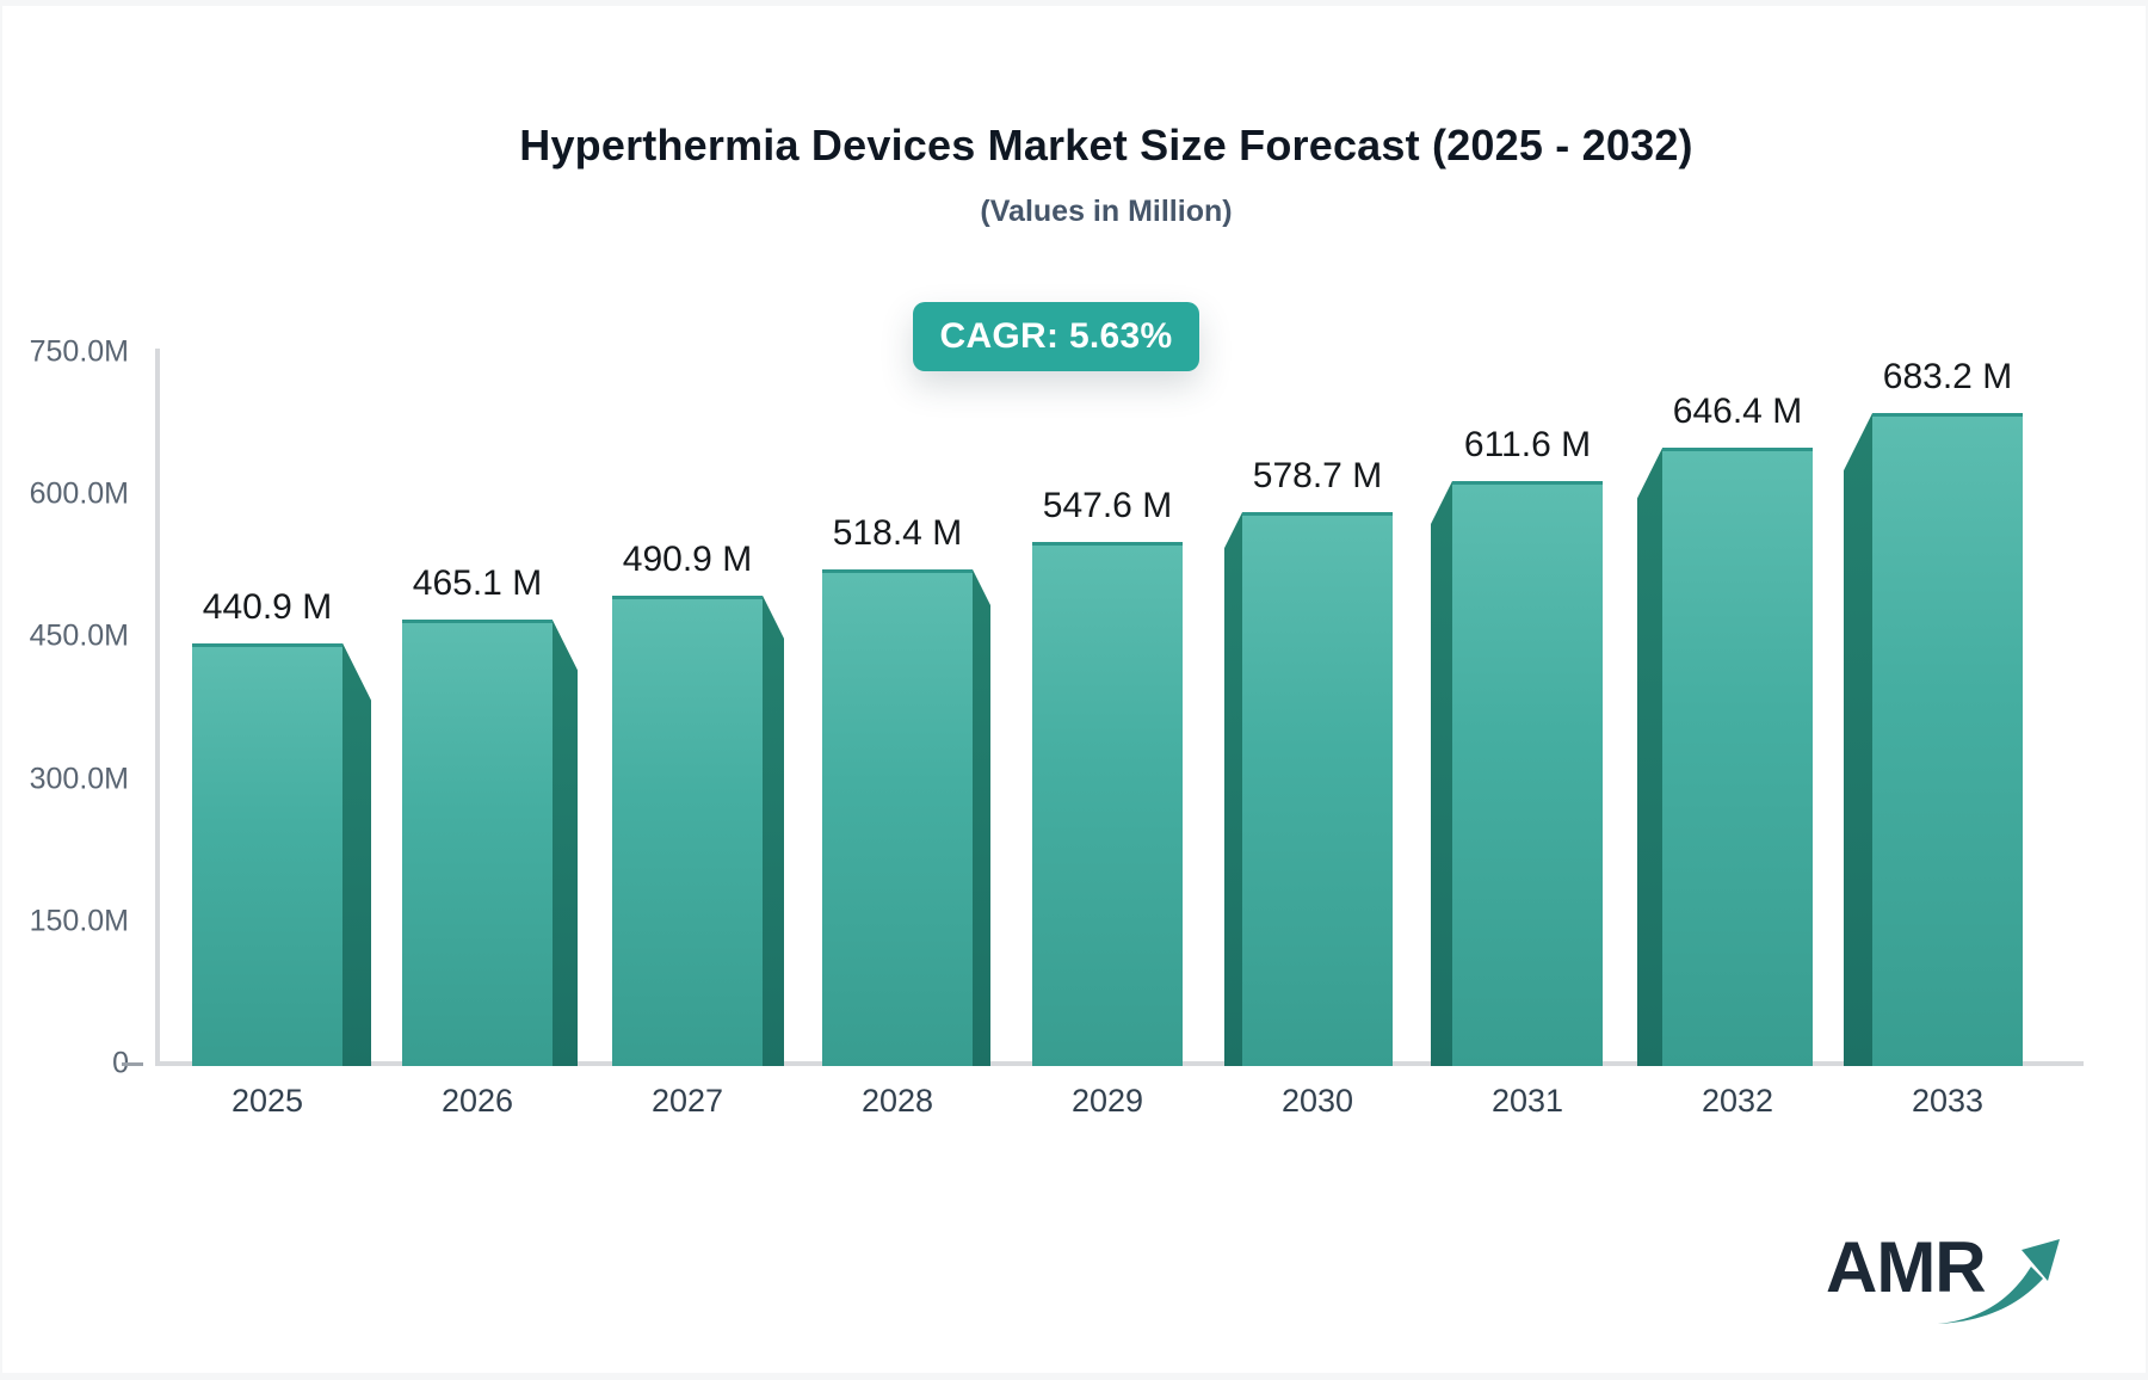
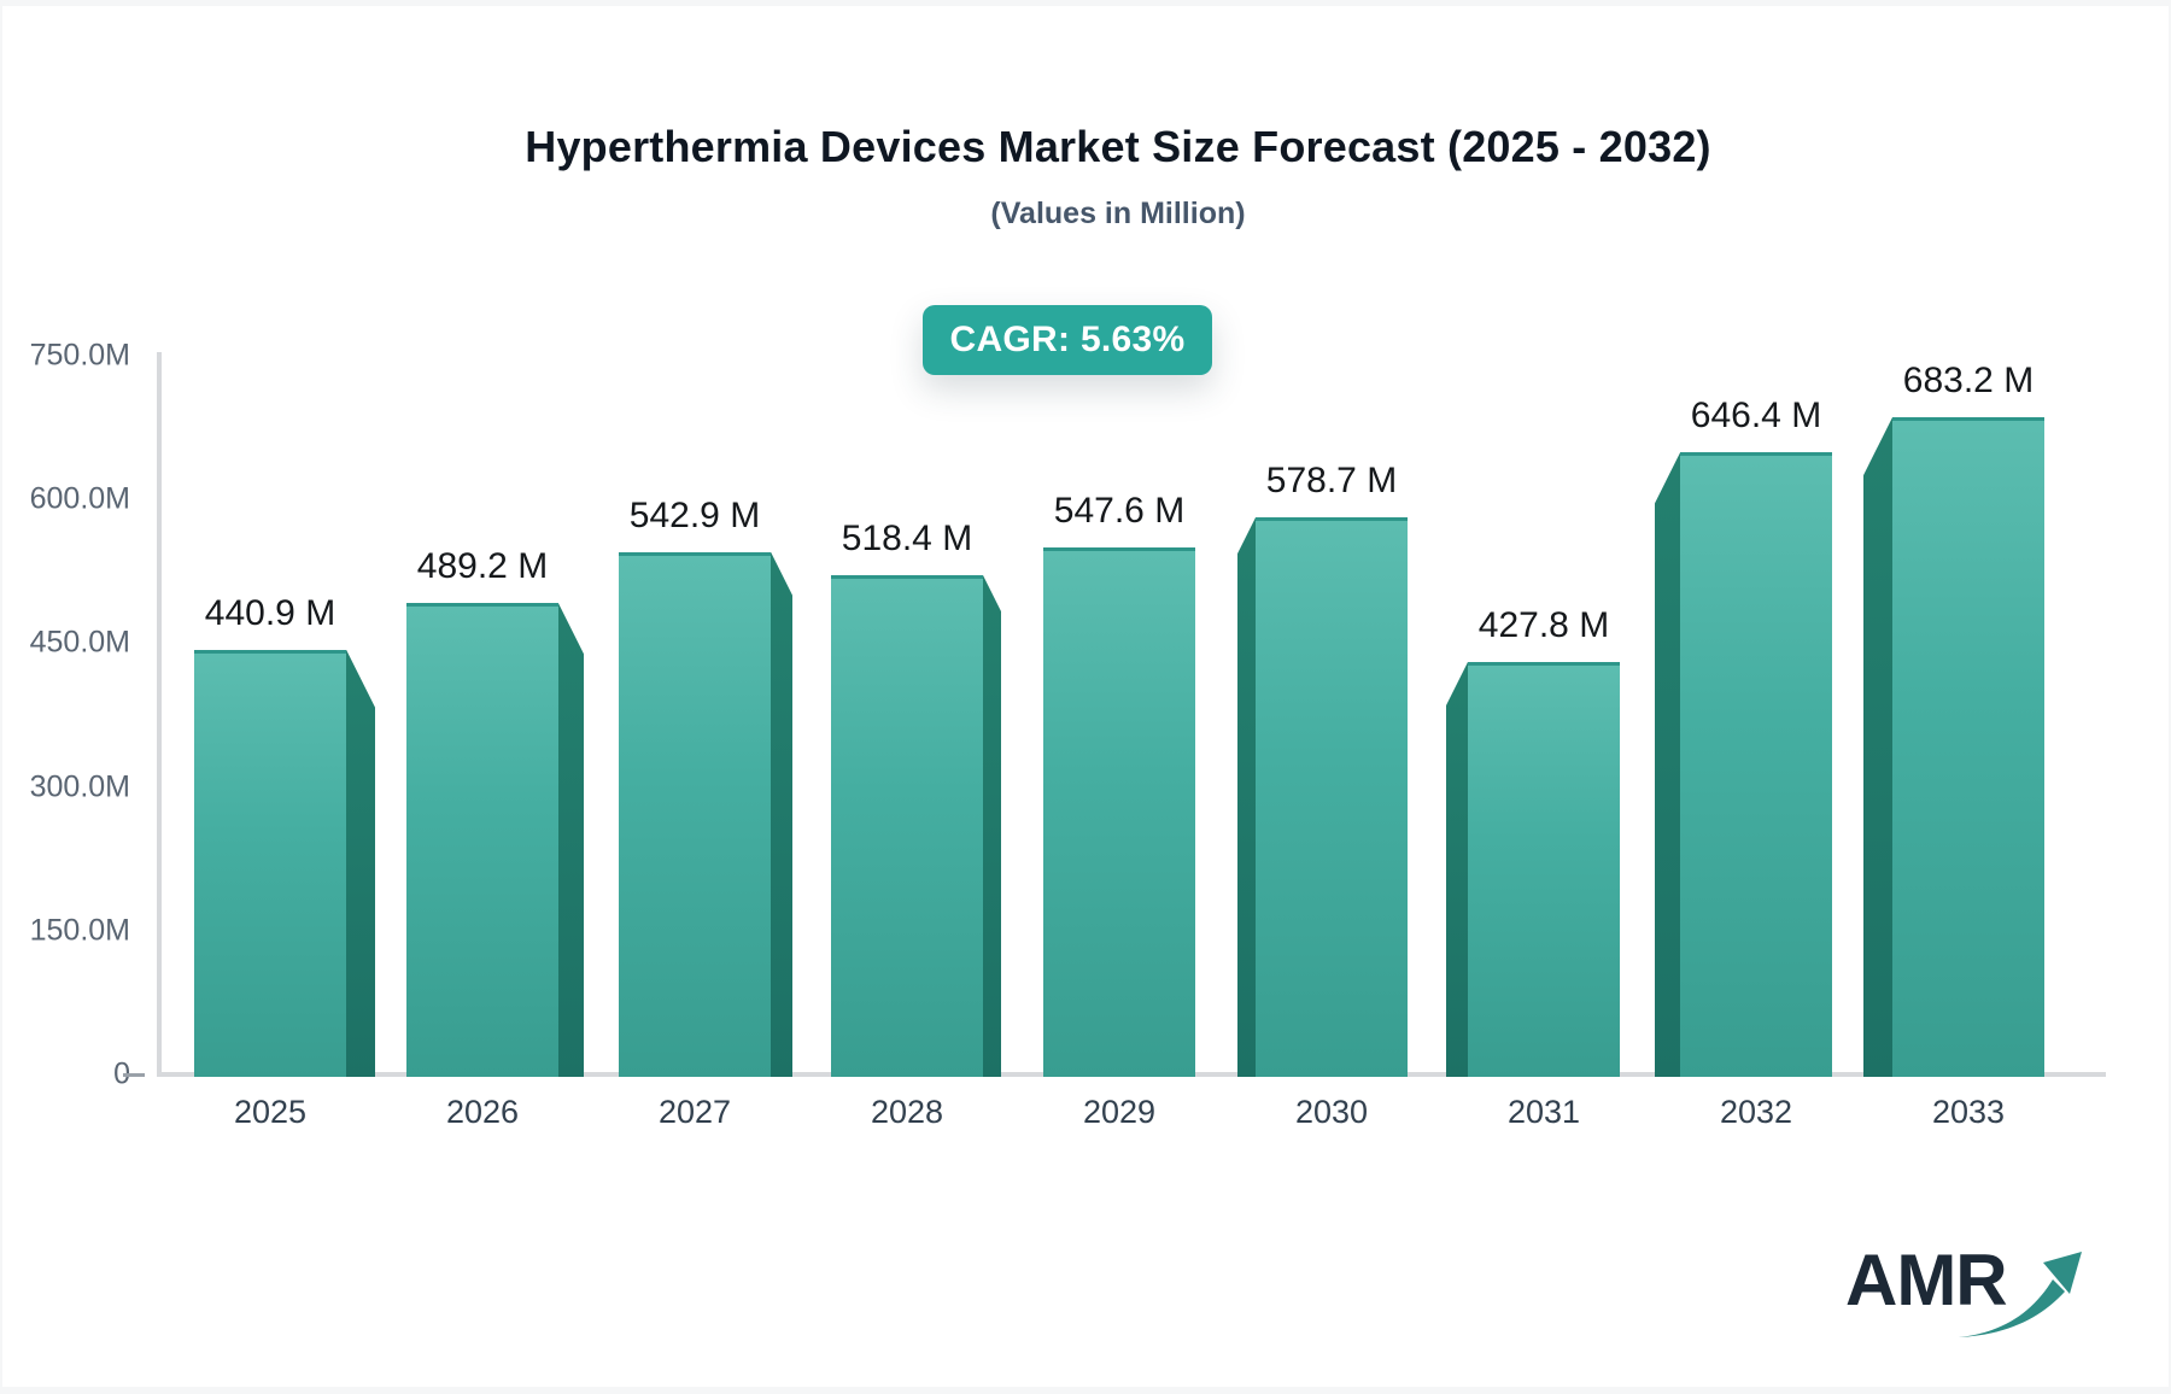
2026: 465.1 -> 489.2
2027: 490.9 -> 542.9
2031: 611.6 -> 427.8
